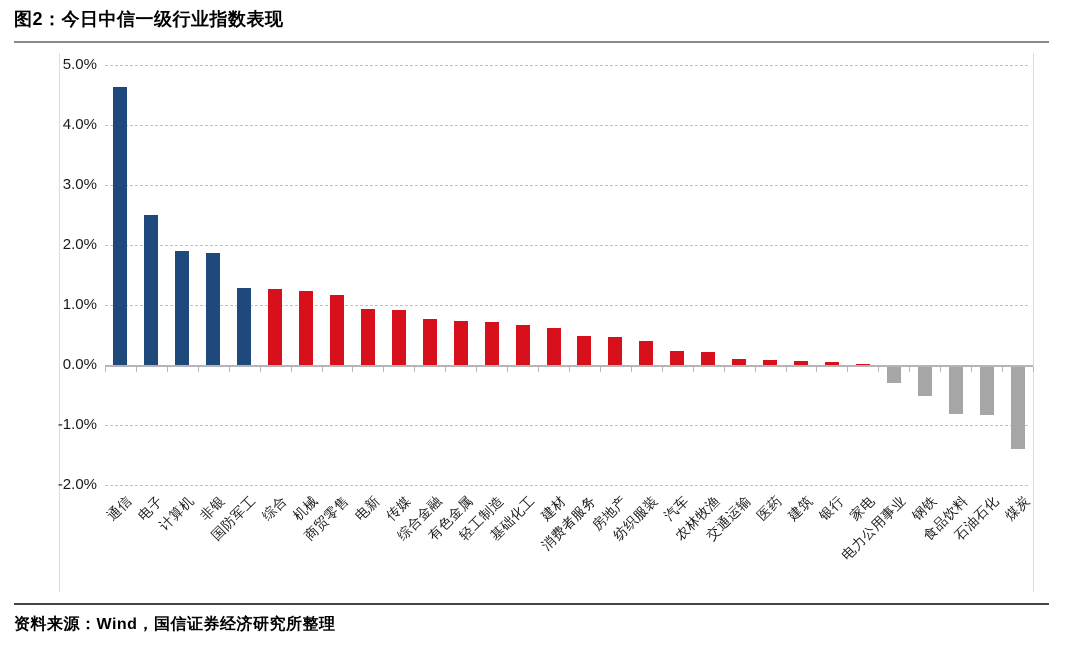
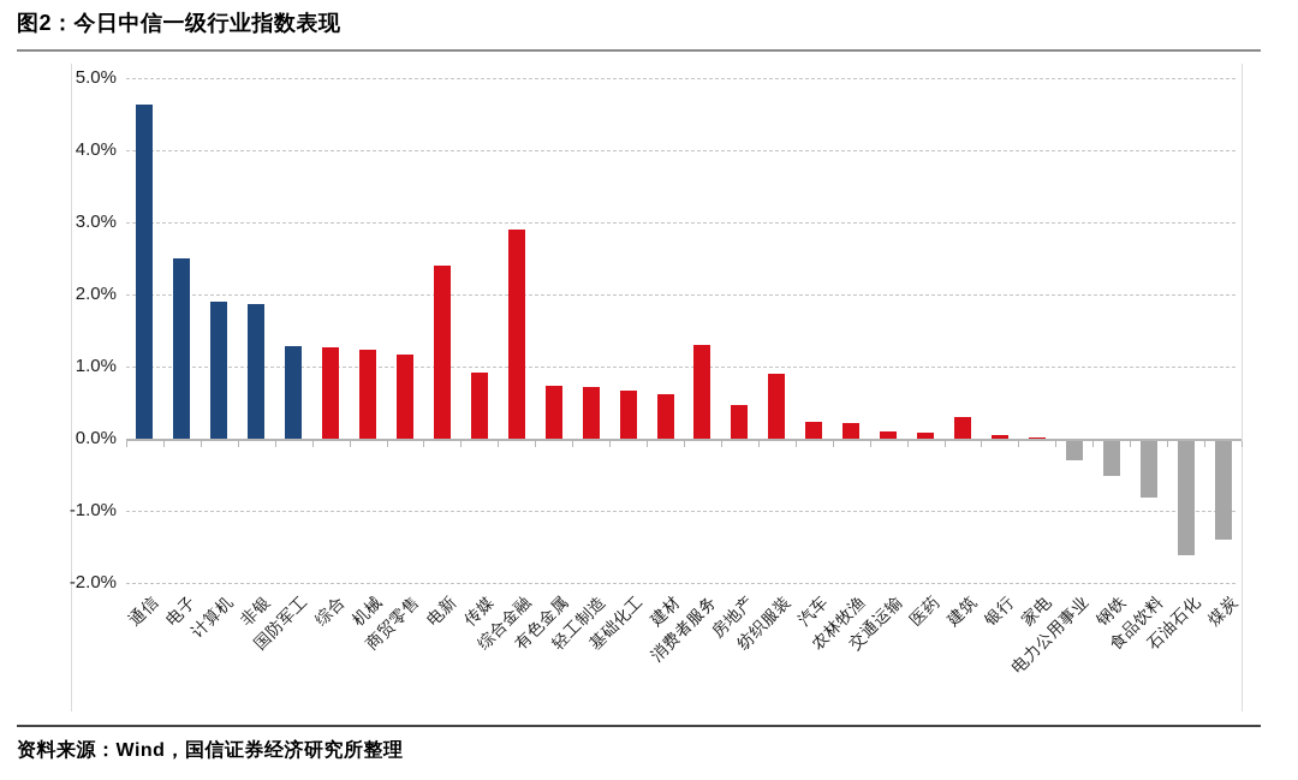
电新: 0.9% -> 2.4%
综合金融: 0.8% -> 2.9%
消费者服务: 0.5% -> 1.3%
纺织服装: 0.4% -> 0.9%
建筑: 0.1% -> 0.3%
石油石化: -0.8% -> -1.6%
